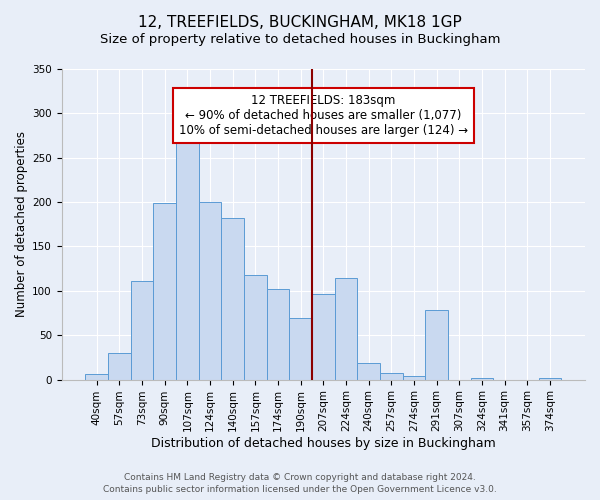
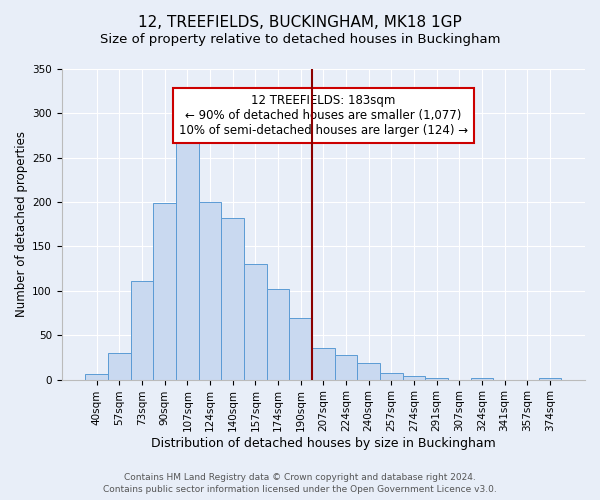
157sqm: 118 -> 130
207sqm: 96 -> 36
224sqm: 114 -> 28
291sqm: 78 -> 2
